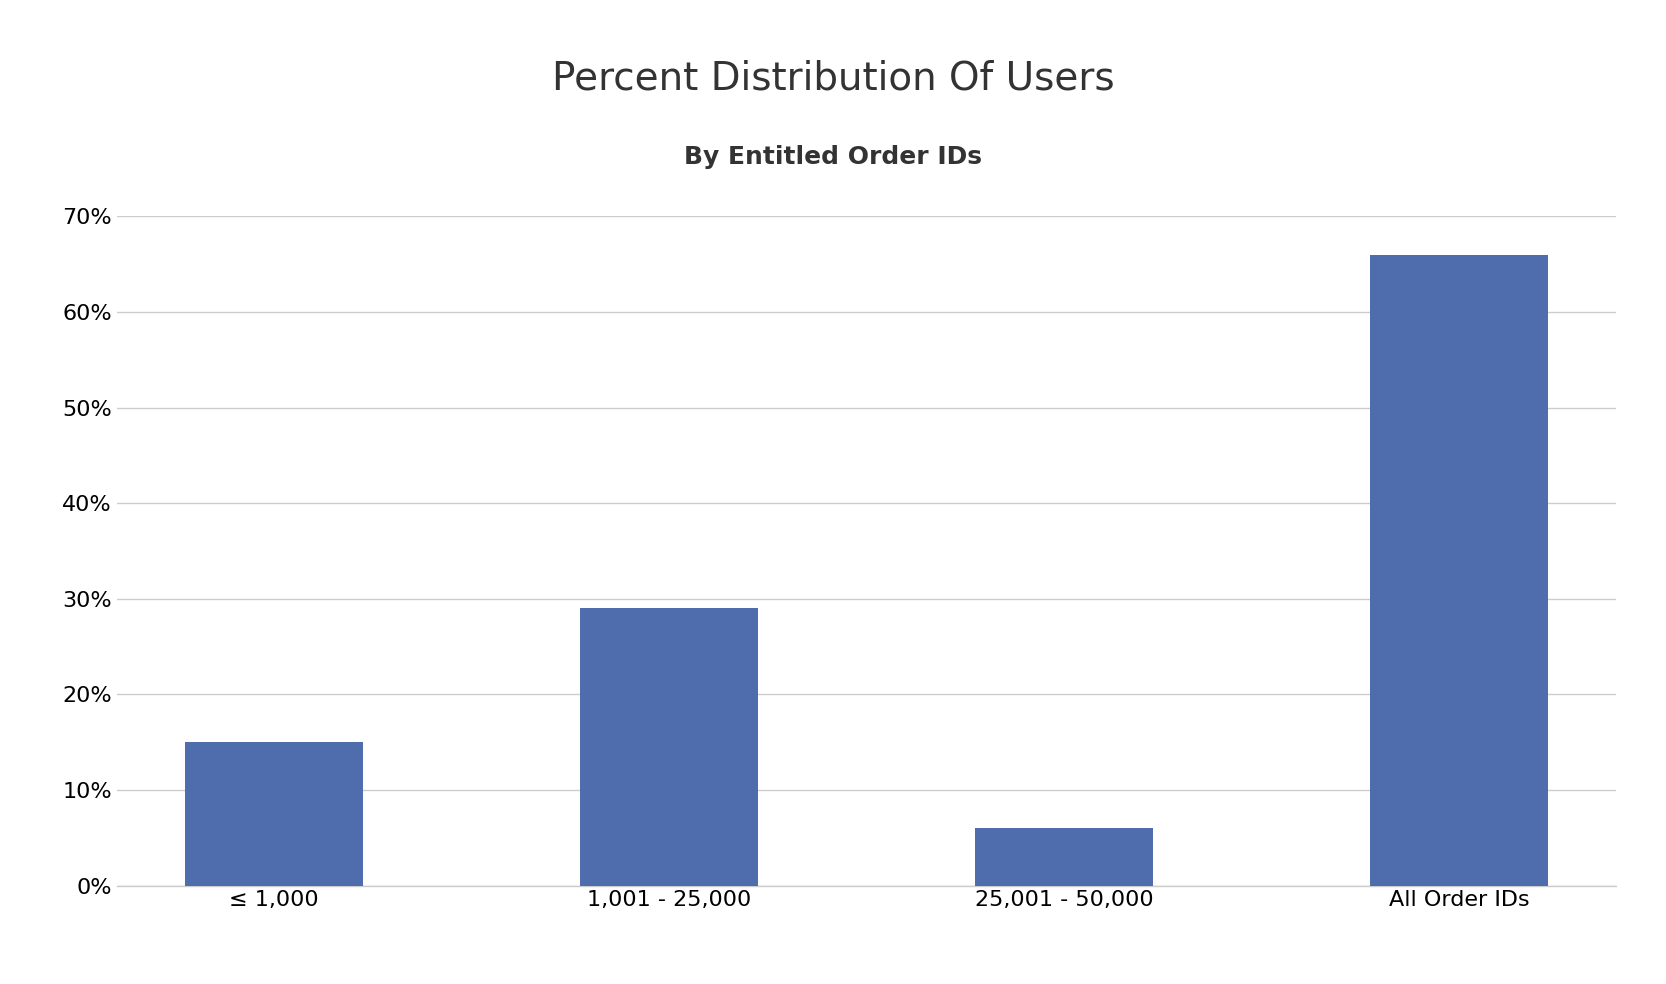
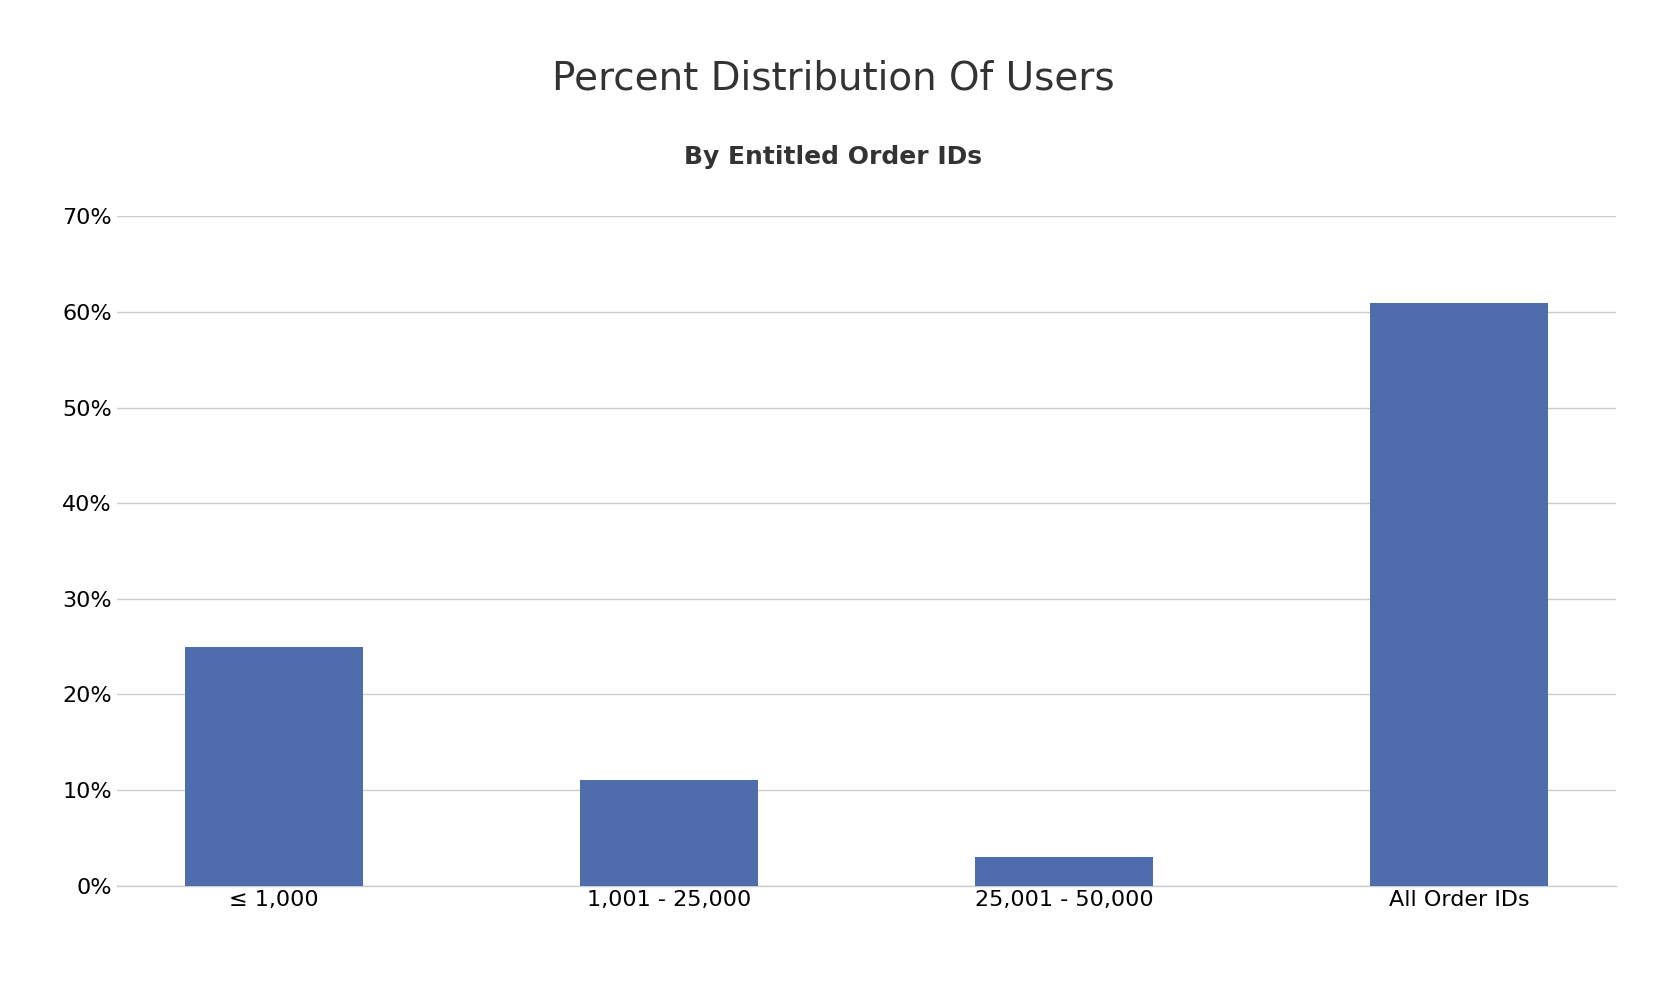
≤ 1,000: 15% -> 25%
1,001 - 25,000: 29% -> 11%
25,001 - 50,000: 6% -> 3%
All Order IDs: 66% -> 61%
